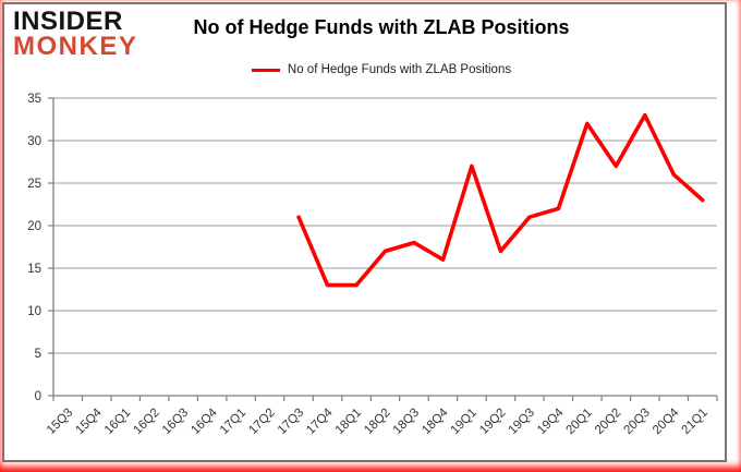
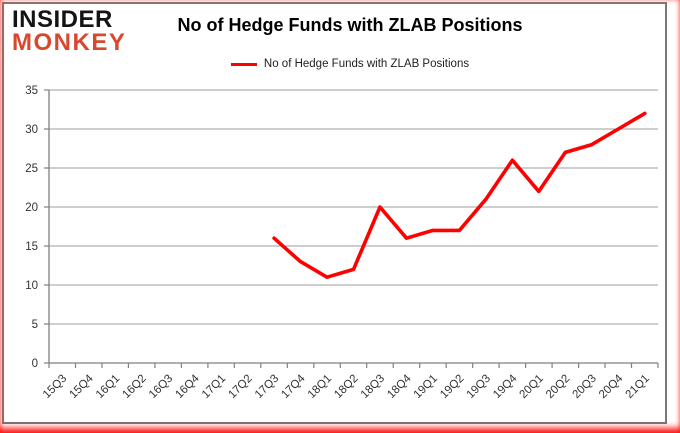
17Q3: 21 -> 16
18Q1: 13 -> 11
18Q2: 17 -> 12
18Q3: 18 -> 20
19Q1: 27 -> 17
19Q4: 22 -> 26
20Q1: 32 -> 22
20Q3: 33 -> 28
20Q4: 26 -> 30
21Q1: 23 -> 32
